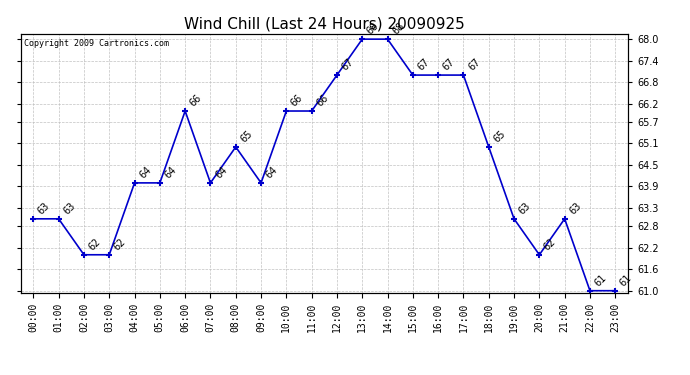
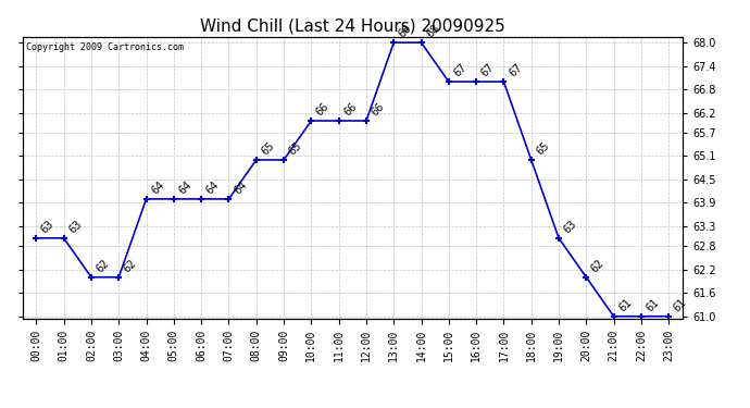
06:00: 66 -> 64
09:00: 64 -> 65
12:00: 67 -> 66
21:00: 63 -> 61
